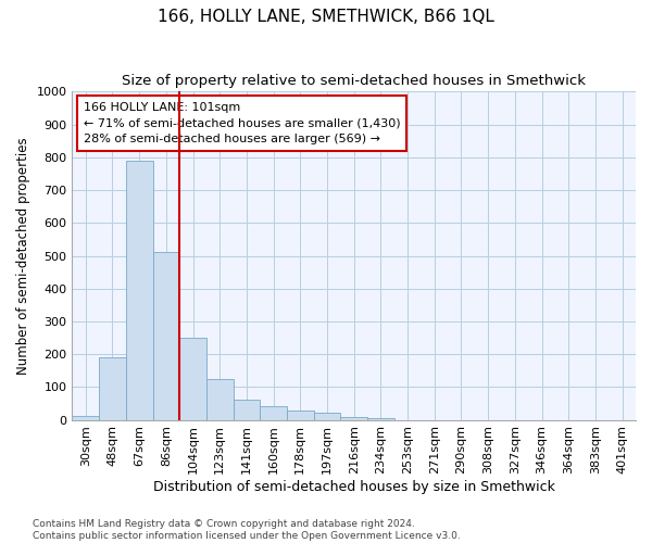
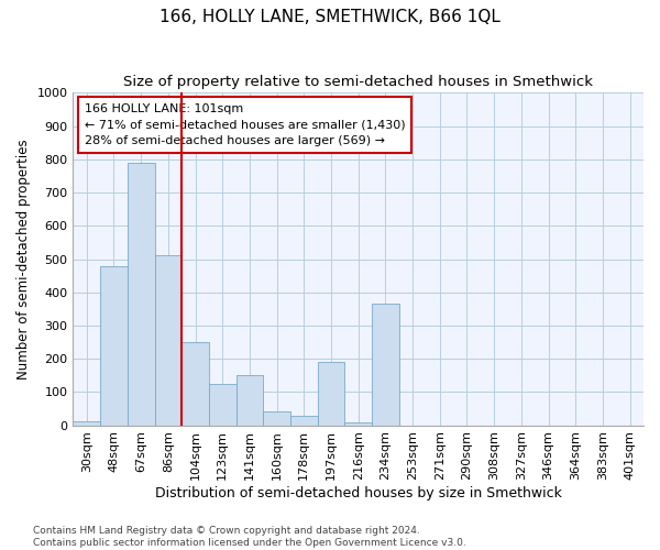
48sqm: 190 -> 480
141sqm: 60 -> 150
197sqm: 22 -> 190
234sqm: 5 -> 365
